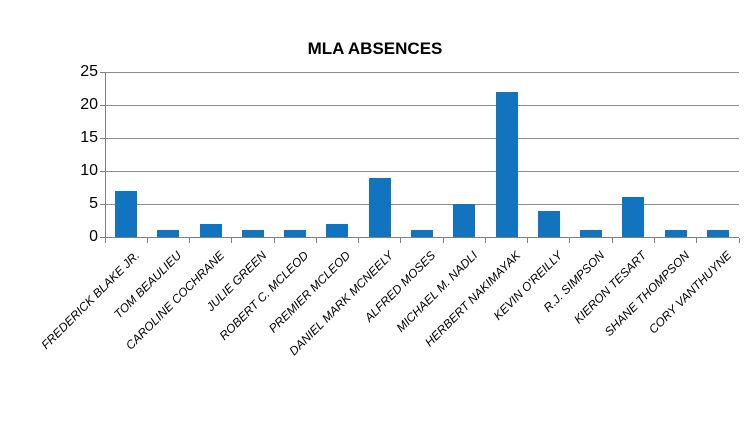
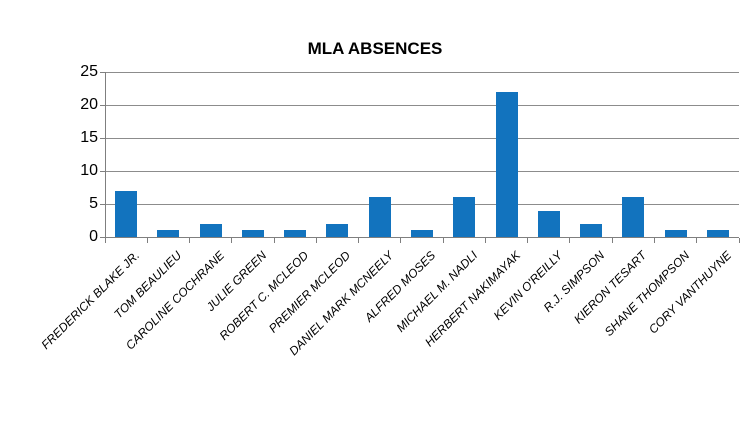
DANIEL MARK MCNEELY: 9 -> 6
MICHAEL M. NADLI: 5 -> 6
R.J. SIMPSON: 1 -> 2
